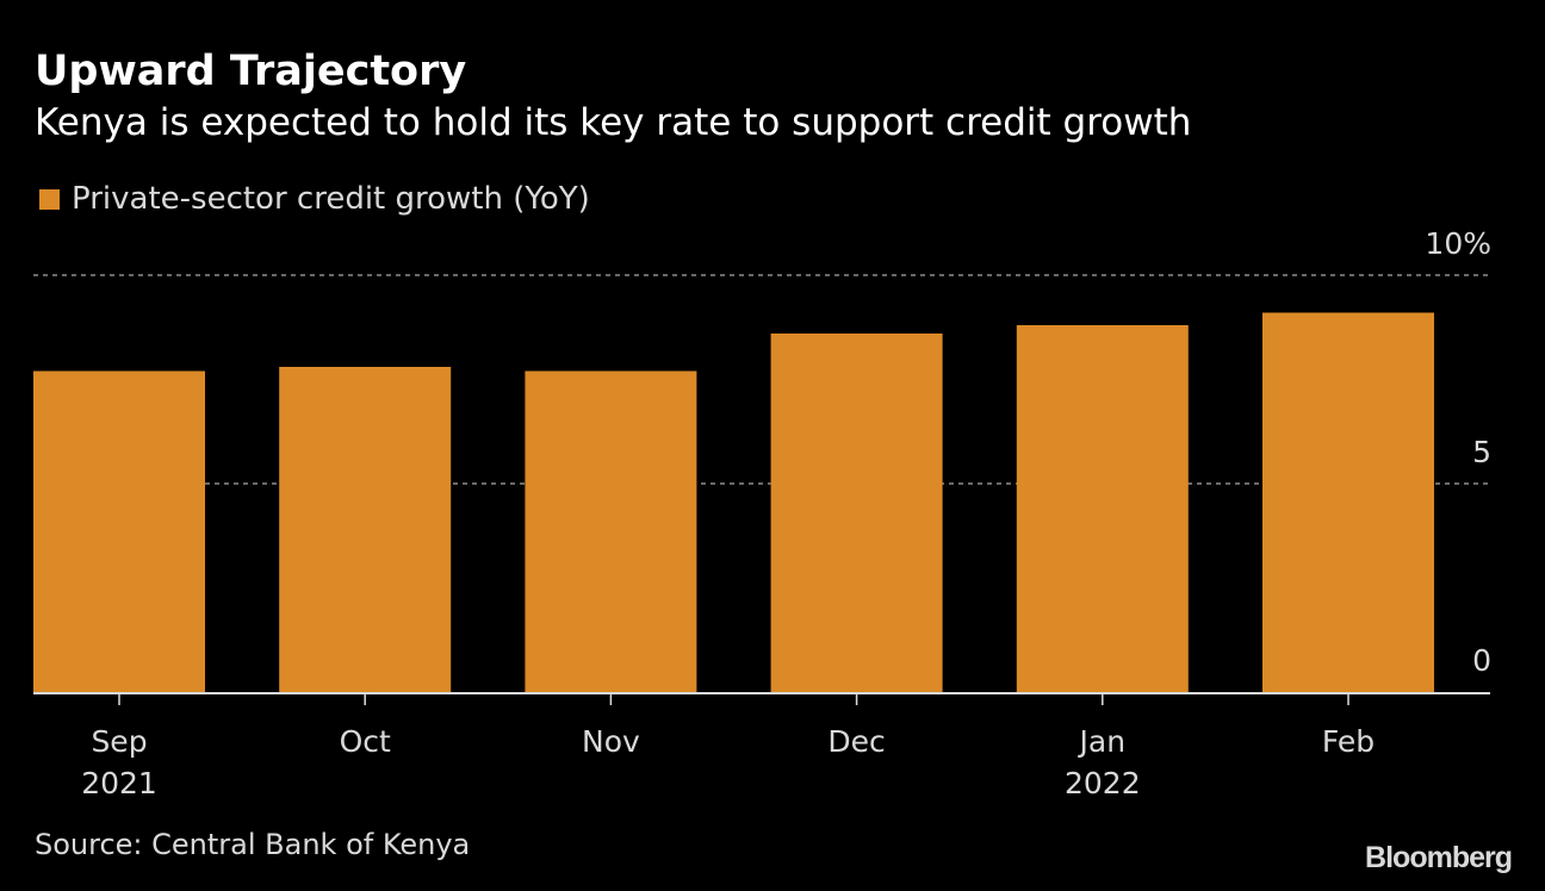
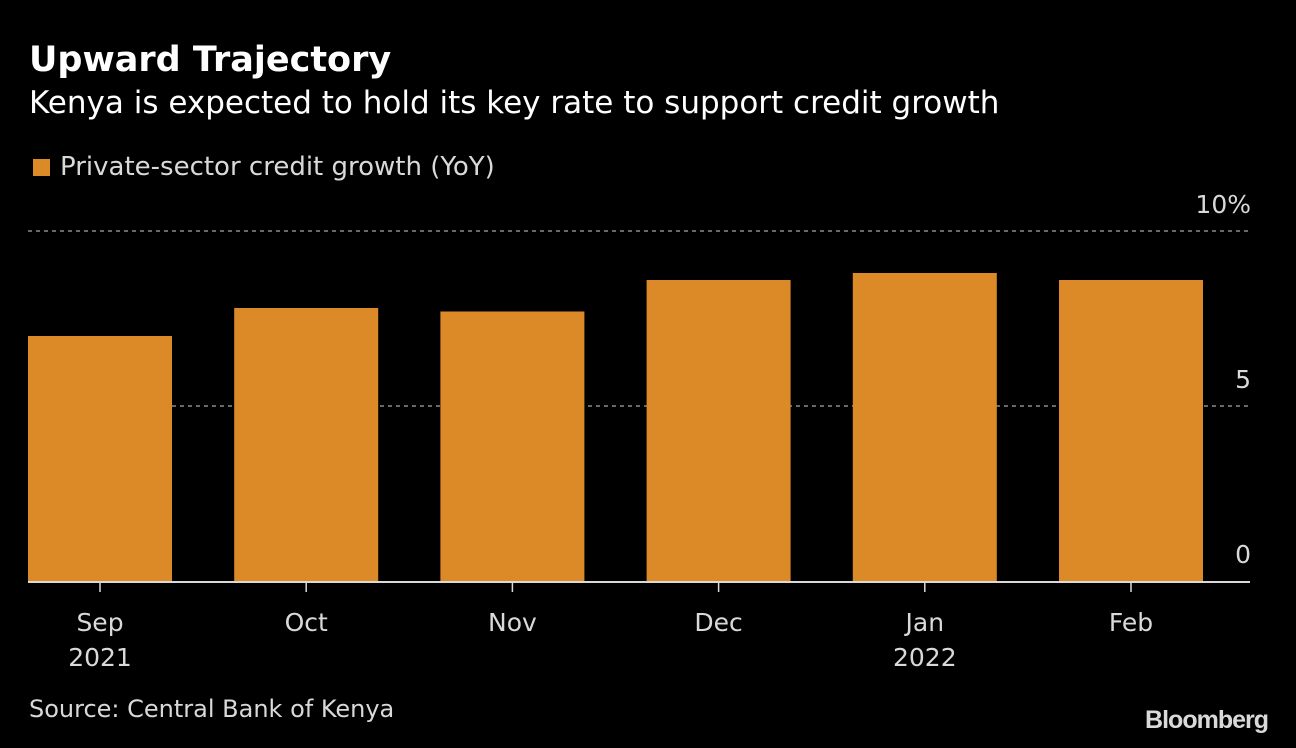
Sep: 7.7% -> 7.0%
Feb: 9.1% -> 8.6%
